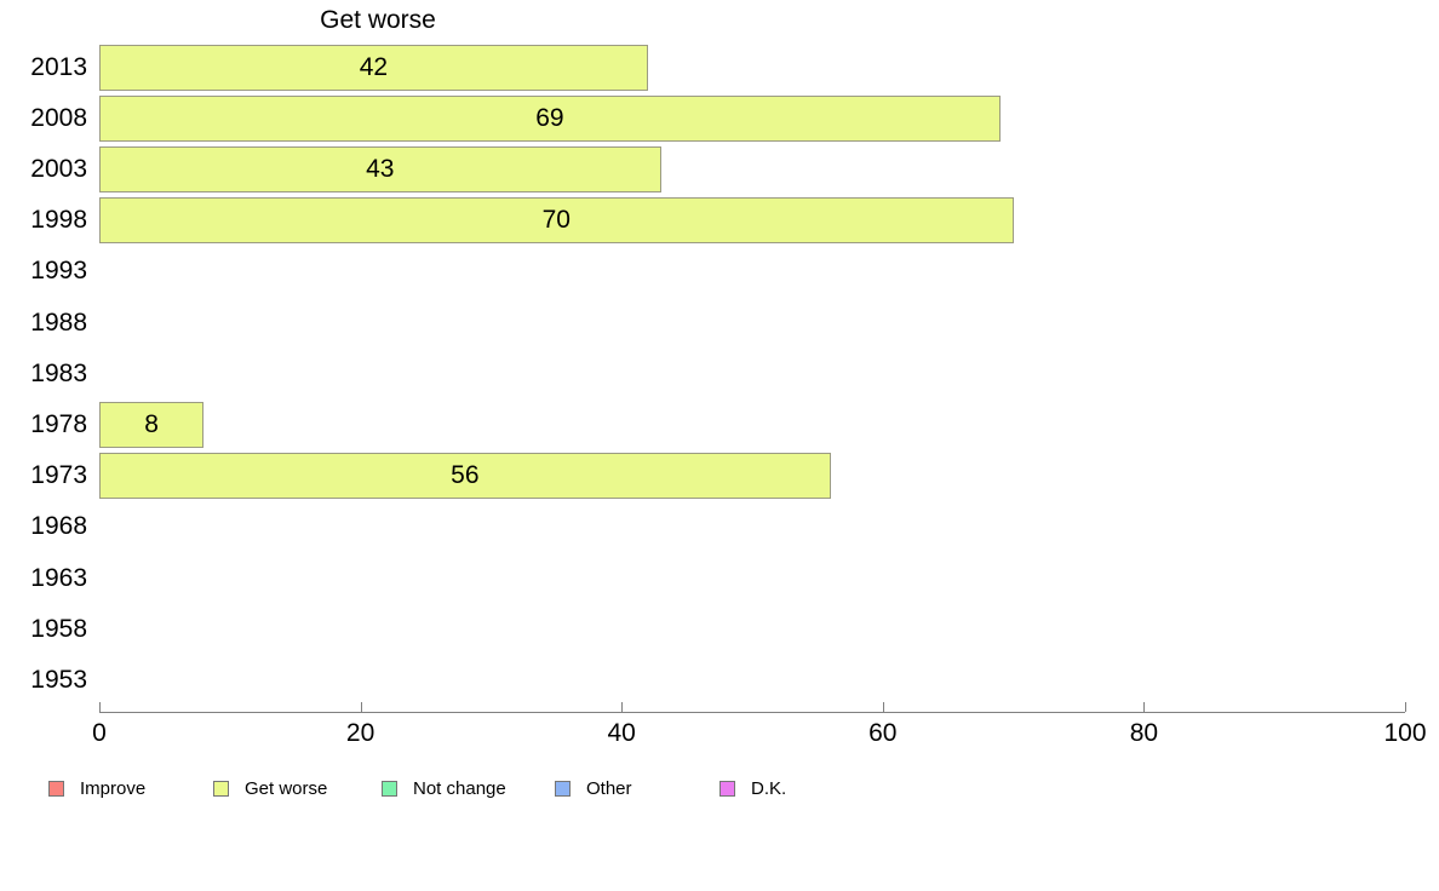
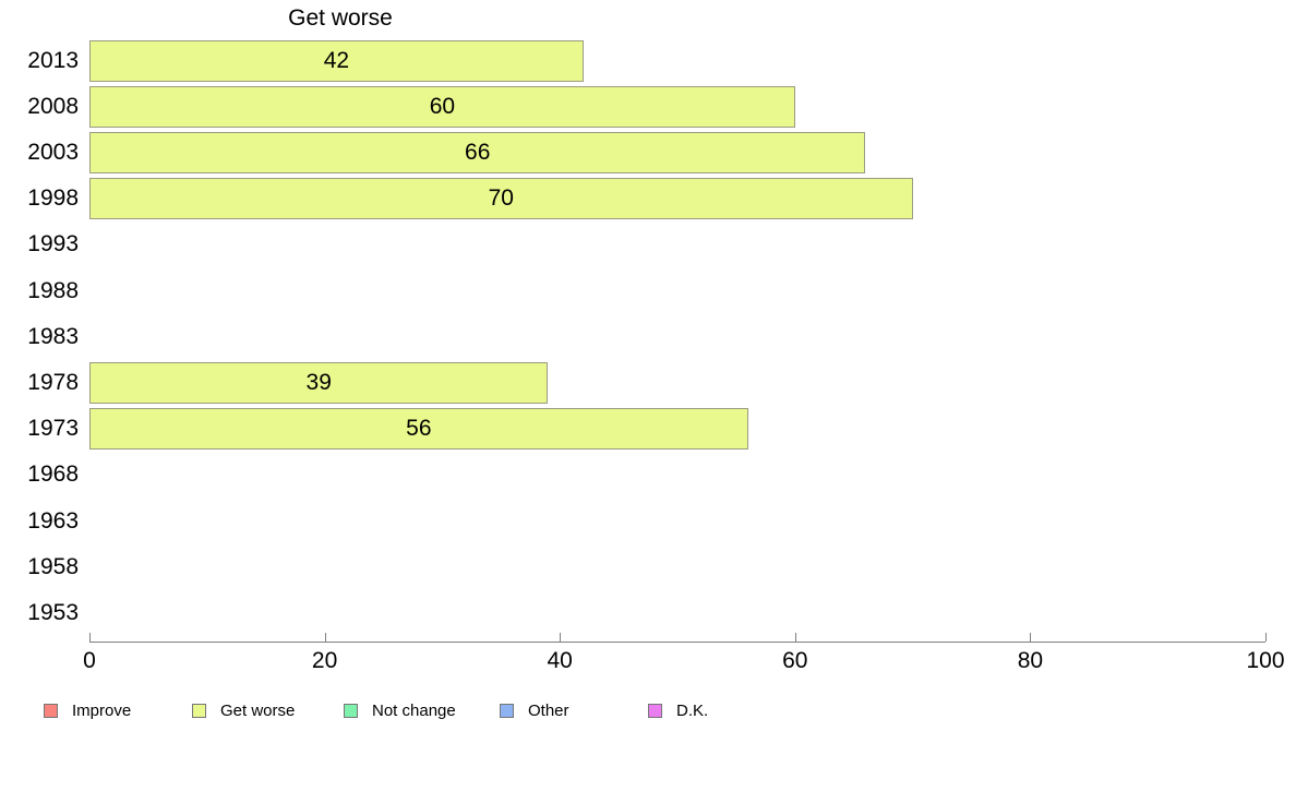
2008: 69 -> 60
2003: 43 -> 66
1978: 8 -> 39
